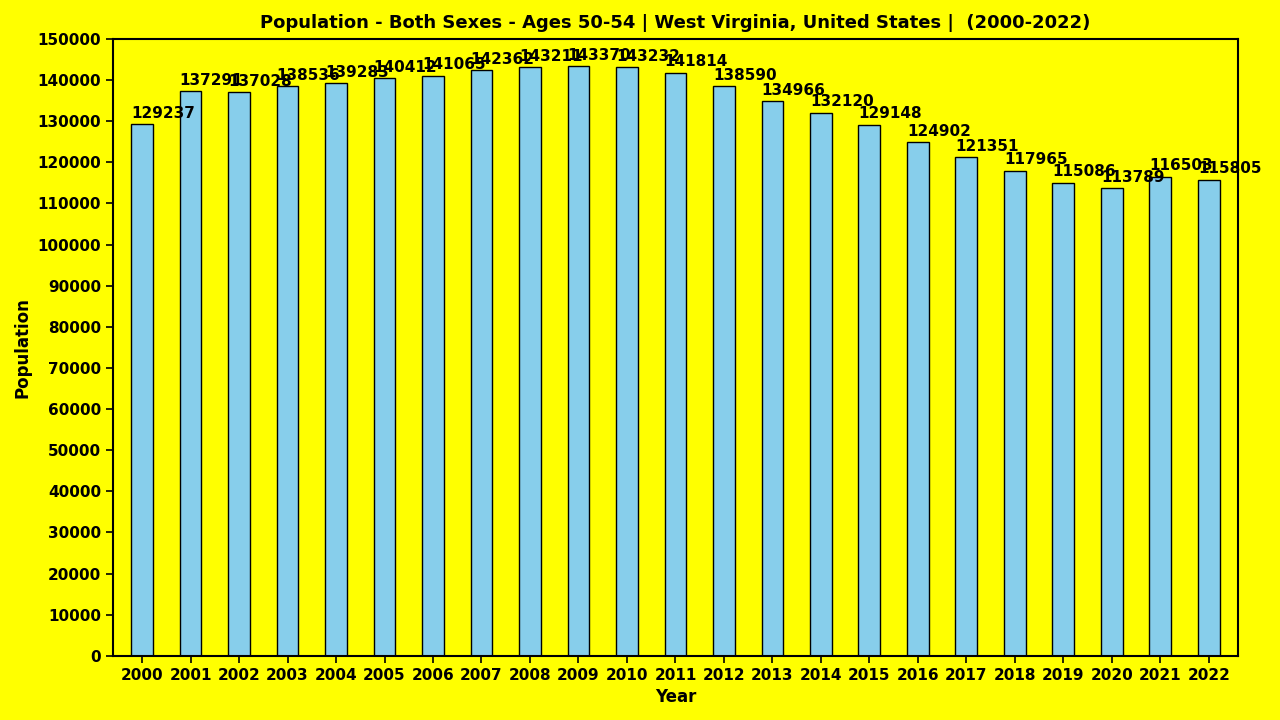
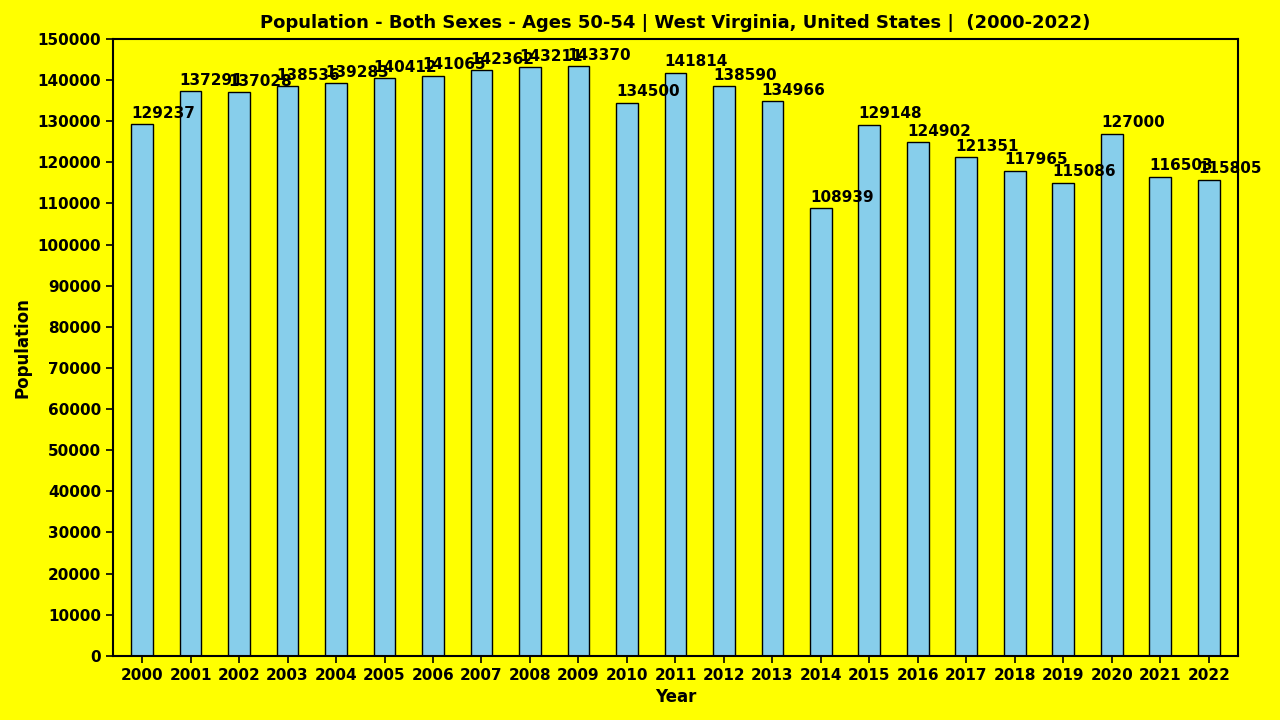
2010: 143200 -> 134500
2014: 132120 -> 108939
2020: 113800 -> 127000
